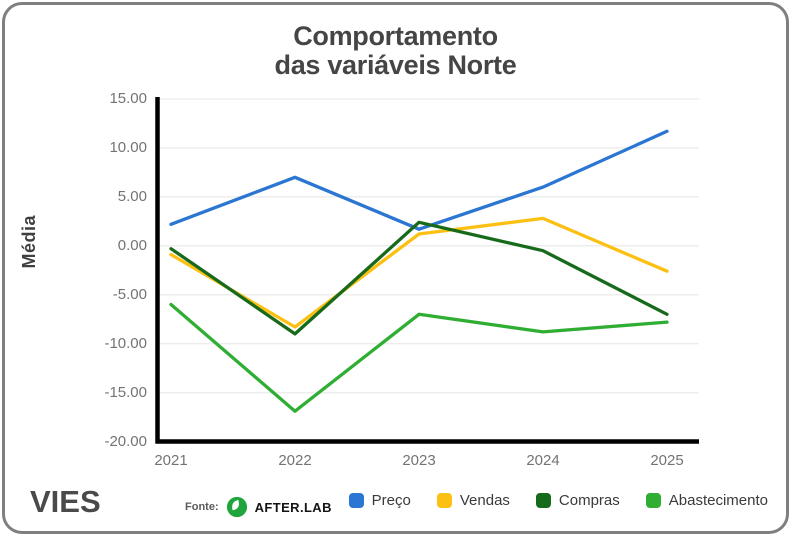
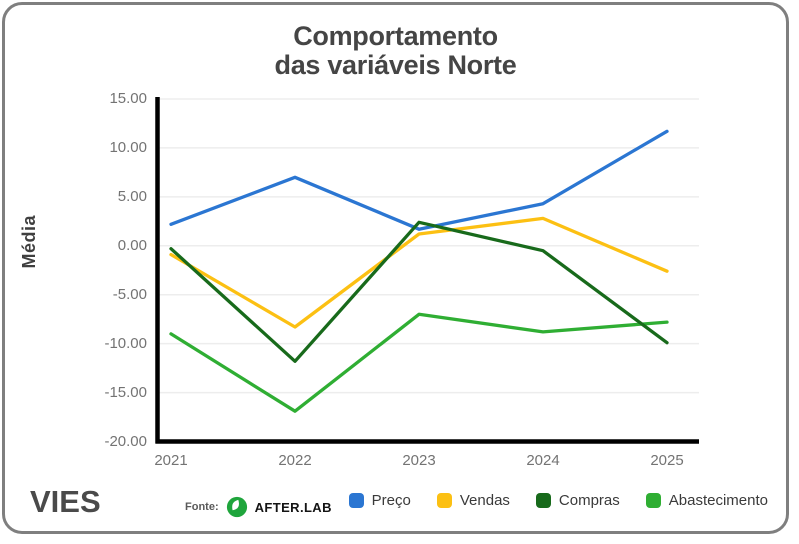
Abastecimento/2021: -6 -> -9
Compras/2022: -9 -> -12
Preço/2024: 6 -> 4
Compras/2025: -7 -> -10
